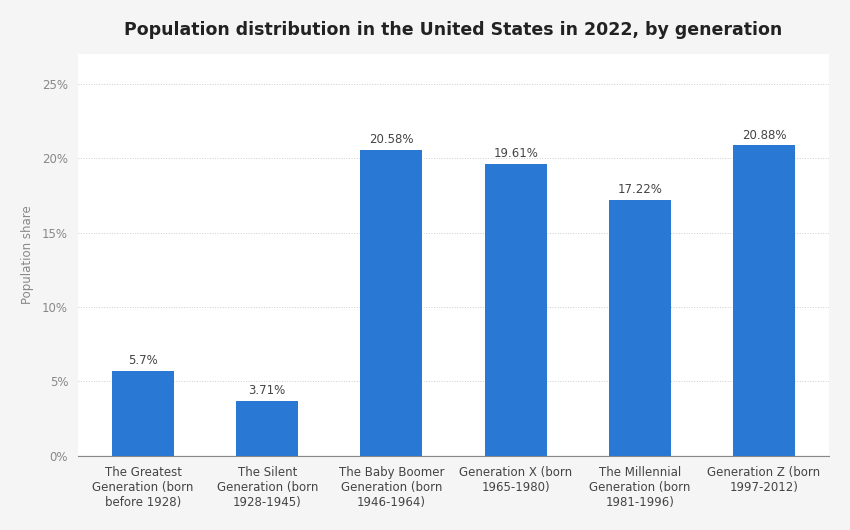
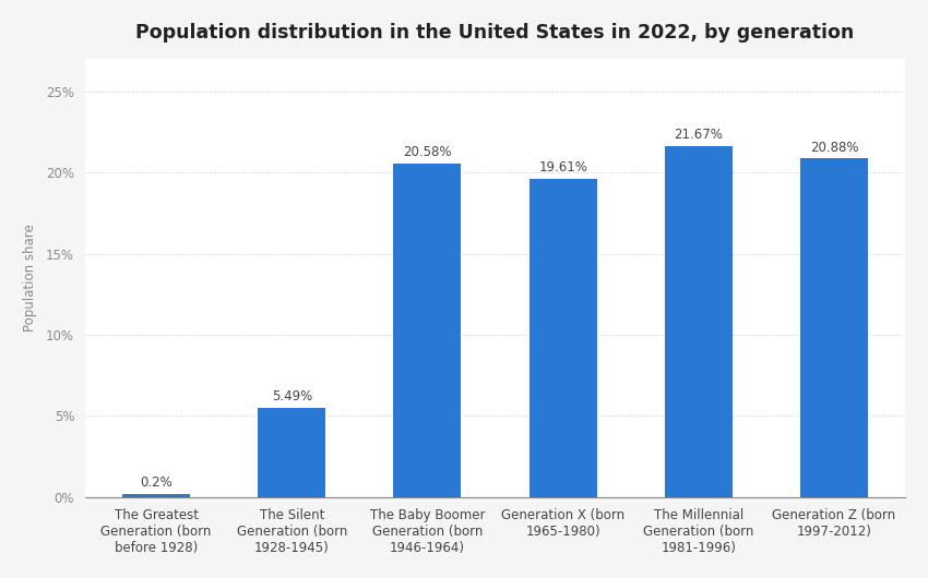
The Greatest Generation (born before 1928): 5.7% -> 0.2%
The Silent Generation (born 1928-1945): 3.71% -> 5.49%
The Millennial Generation (born 1981-1996): 17.22% -> 21.67%
